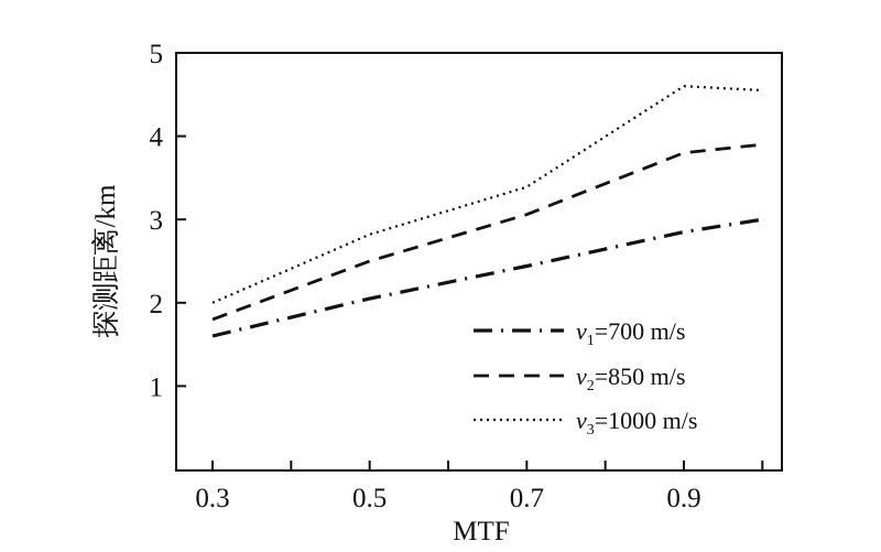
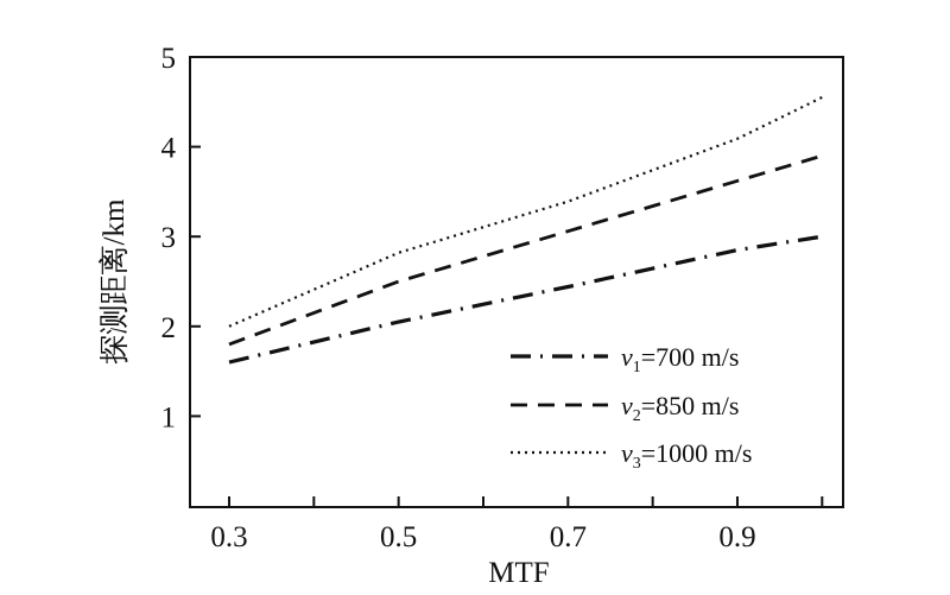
v2=850 m/s/0.9: 3.8 -> 3.6
v3=1000 m/s/0.9: 4.6 -> 4.1
